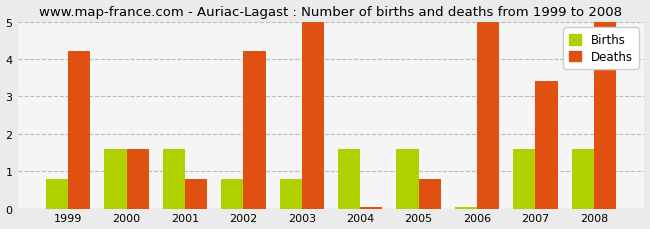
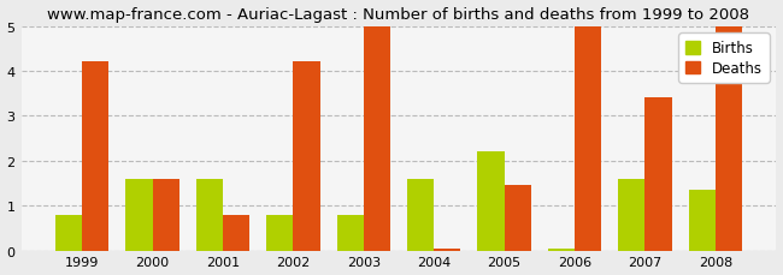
Births/2005: 1.60 -> 2.20
Deaths/2005: 0.80 -> 1.45
Births/2008: 1.60 -> 1.35
